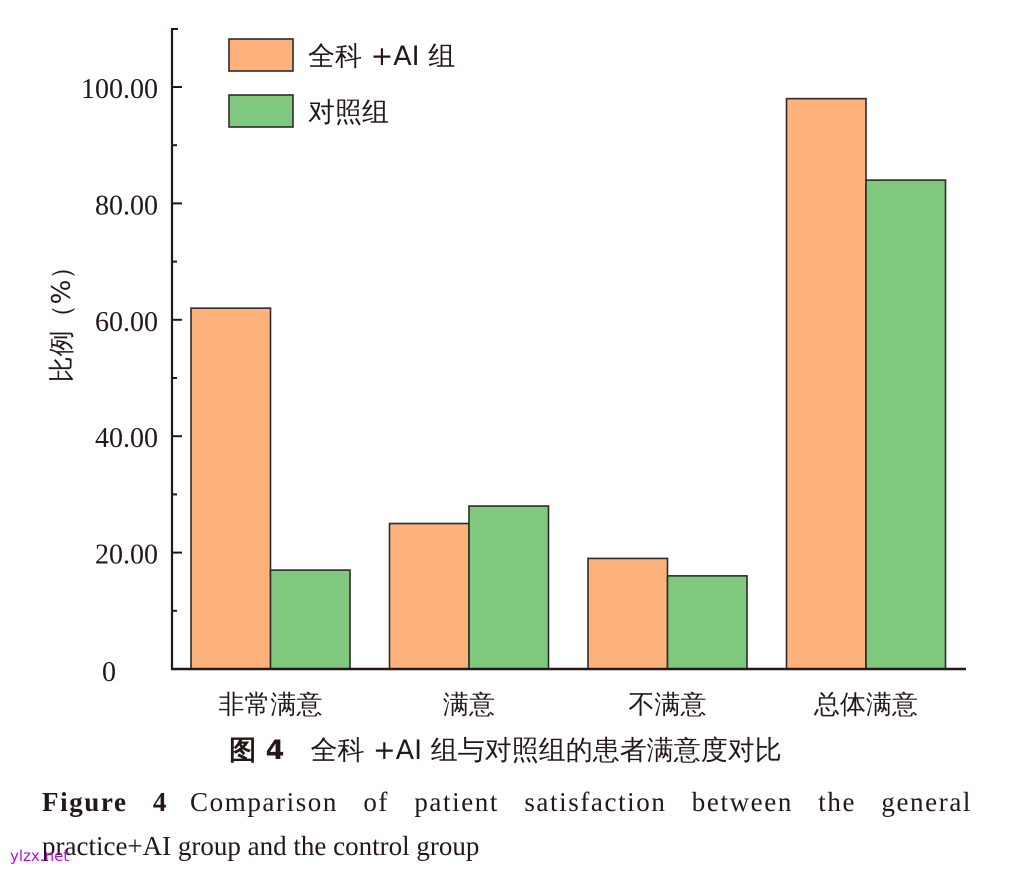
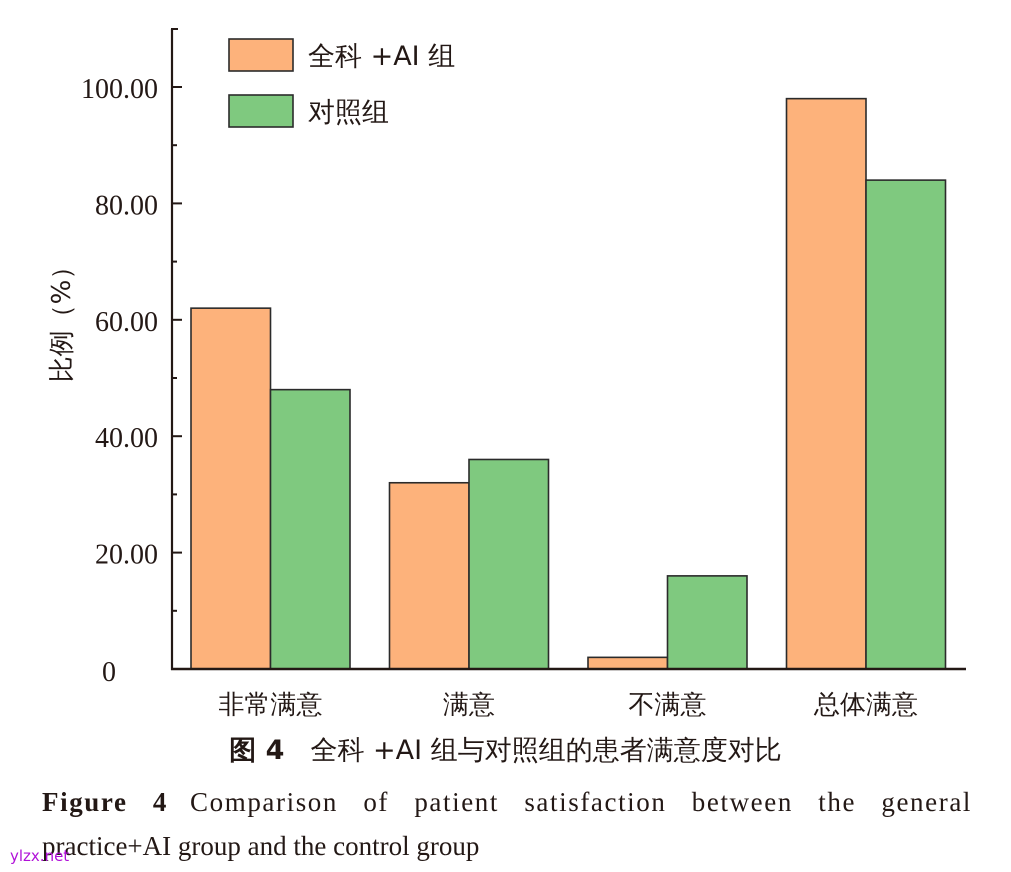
对照组/非常满意: 17 -> 48
全科 +AI 组/满意: 25 -> 32
对照组/满意: 28 -> 36
全科 +AI 组/不满意: 19 -> 2
